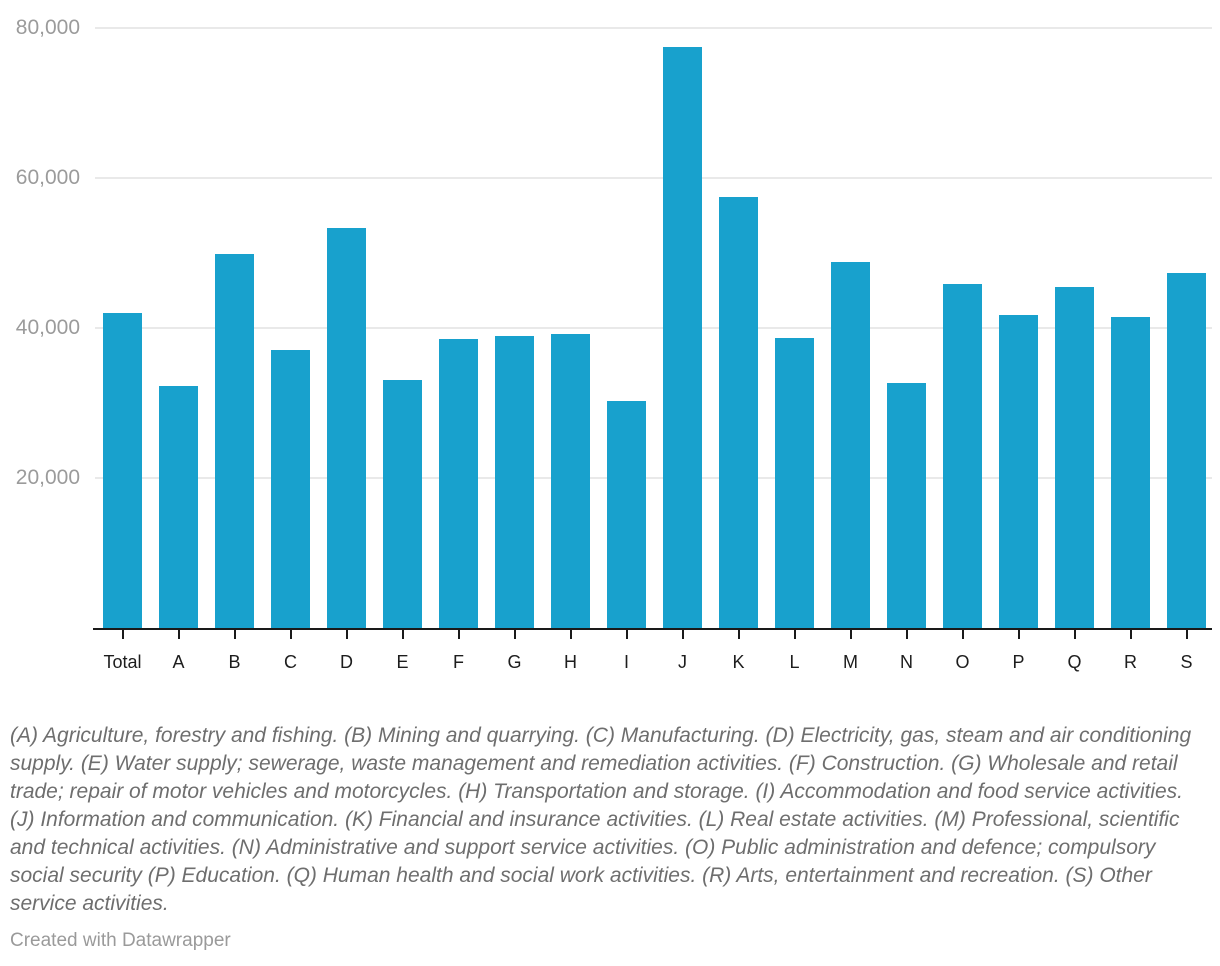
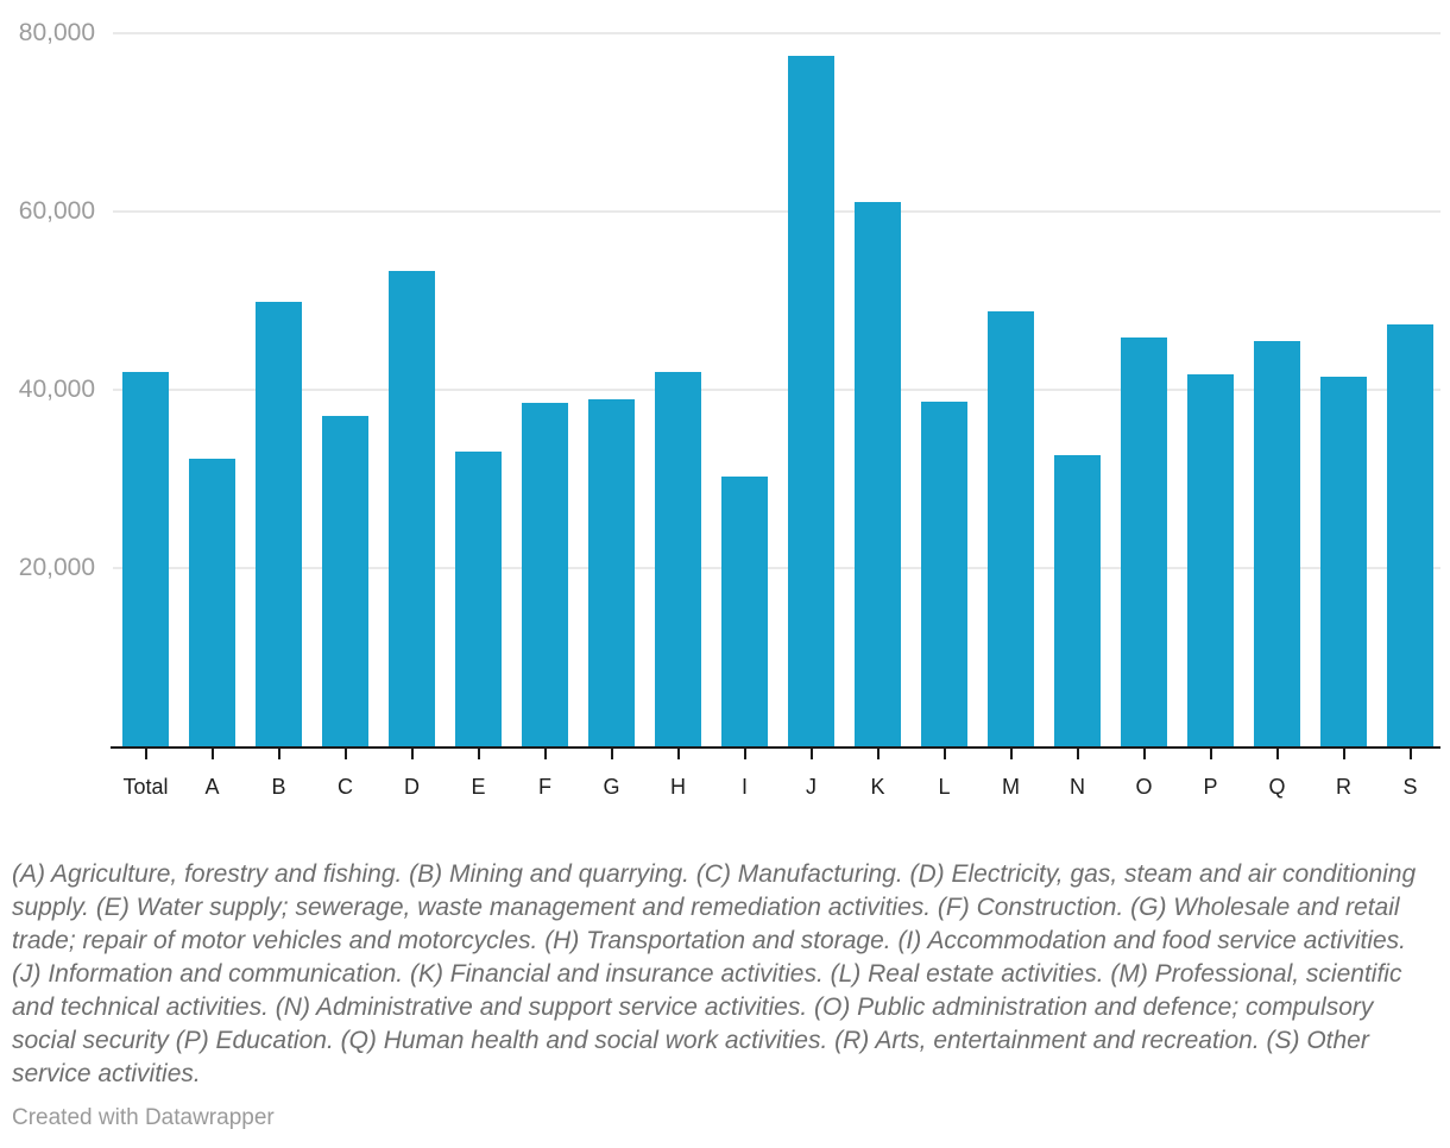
H: 39000 -> 42000
K: 58000 -> 61000
